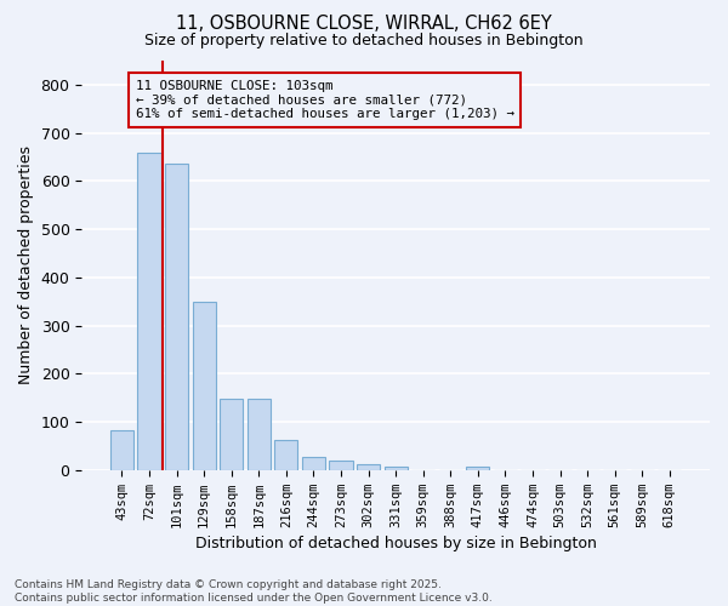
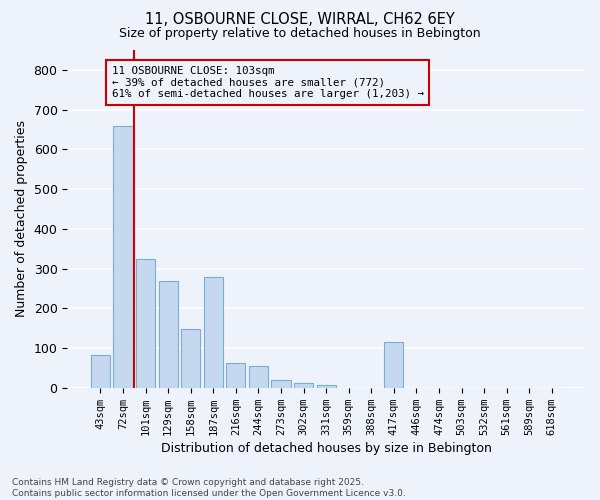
101sqm: 635 -> 325
129sqm: 350 -> 270
187sqm: 148 -> 280
244sqm: 28 -> 55
417sqm: 7 -> 115
